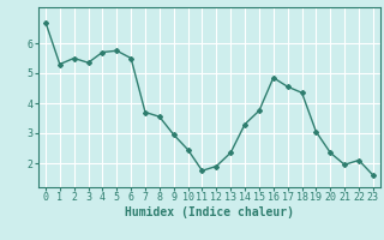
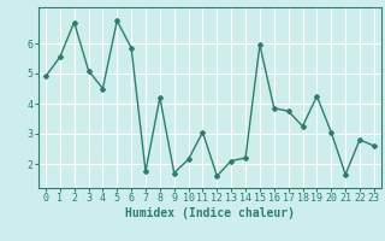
0: 6.70 -> 4.90
1: 5.30 -> 5.55
2: 5.50 -> 6.70
3: 5.35 -> 5.10
4: 5.70 -> 4.50
5: 5.75 -> 6.75
6: 5.50 -> 5.85
7: 3.70 -> 1.75
8: 3.55 -> 4.20
9: 2.95 -> 1.70
10: 2.45 -> 2.15
11: 1.75 -> 3.05
12: 1.90 -> 1.60
13: 2.35 -> 2.10
14: 3.30 -> 2.20
15: 3.75 -> 5.95
16: 4.85 -> 3.85
17: 4.55 -> 3.75
18: 4.35 -> 3.25
19: 3.05 -> 4.25
20: 2.35 -> 3.05
21: 1.95 -> 1.65
22: 2.10 -> 2.80
23: 1.60 -> 2.60
